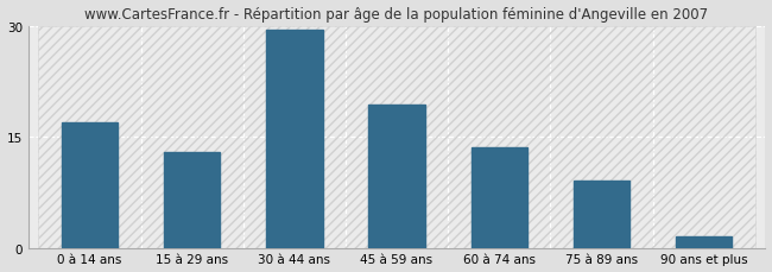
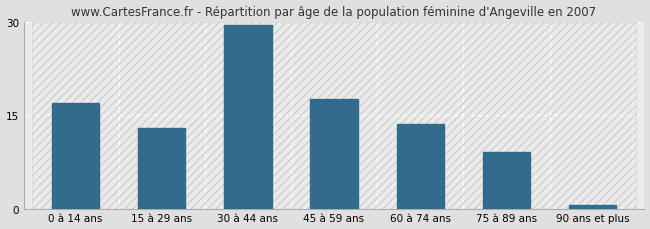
45 à 59 ans: 19.4 -> 17.5
90 ans et plus: 1.6 -> 0.5
